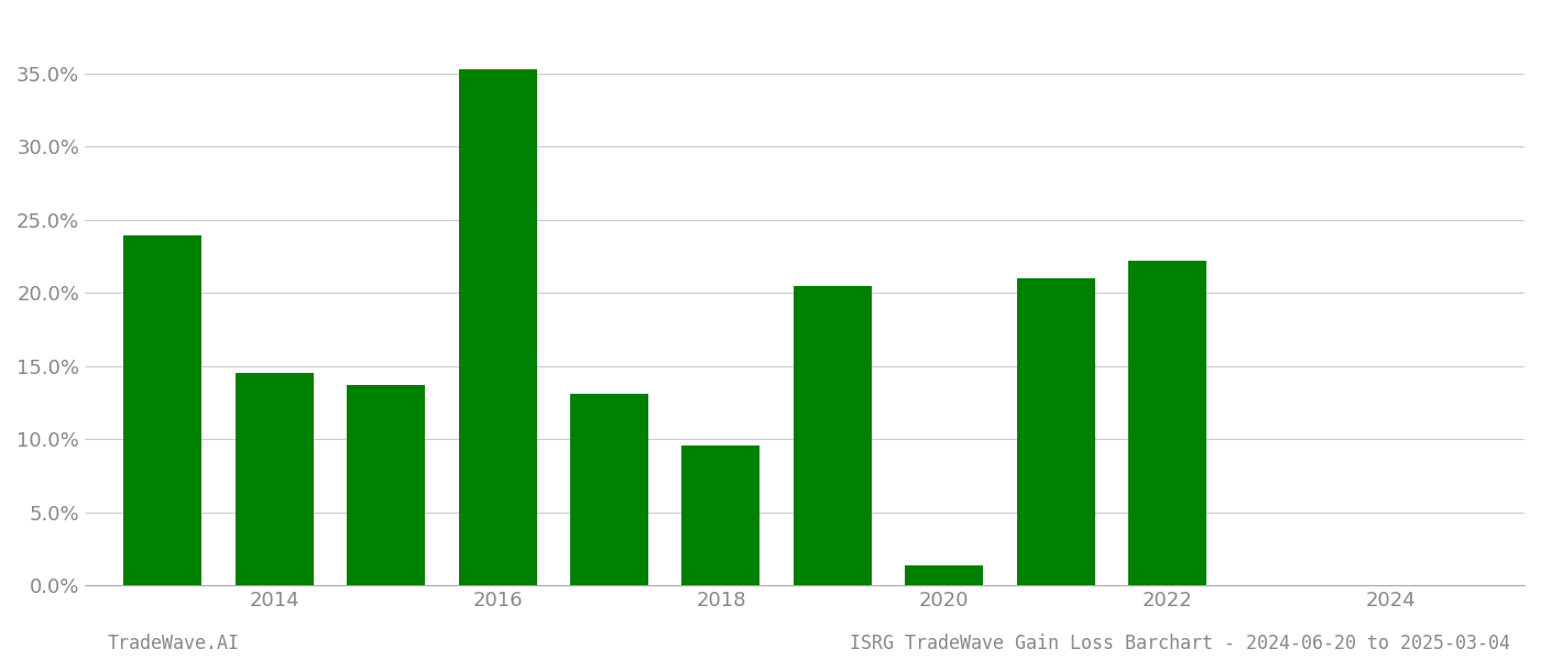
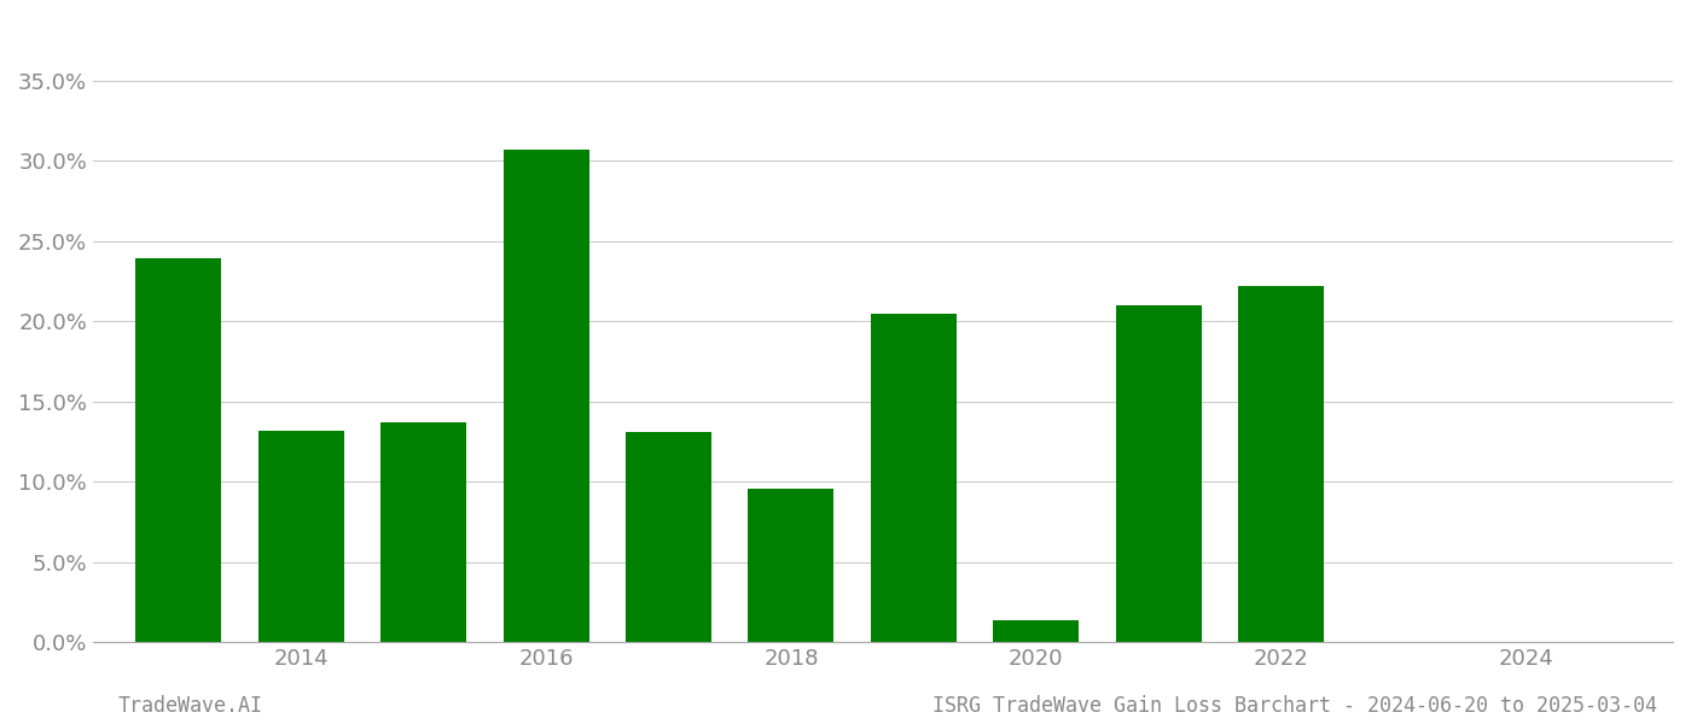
2014: 14.5% -> 13.2%
2016: 35.3% -> 30.7%
